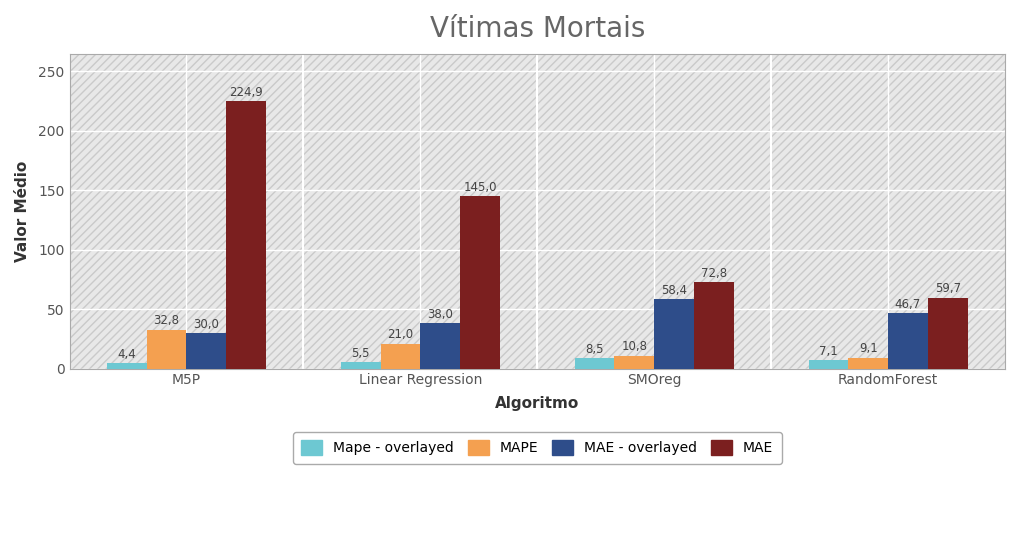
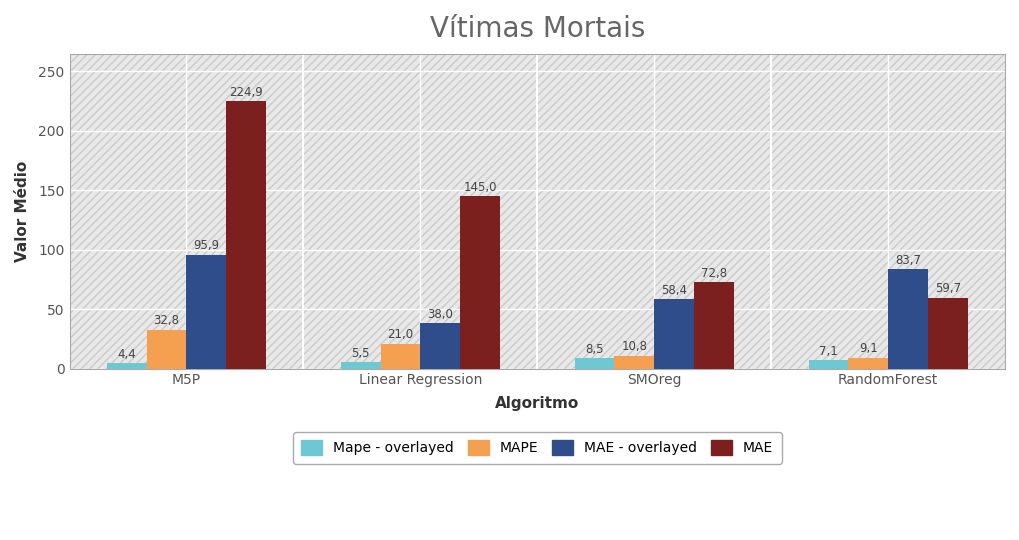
MAE - overlayed/M5P: 30,0 -> 95,9
MAE - overlayed/RandomForest: 46,7 -> 83,7
